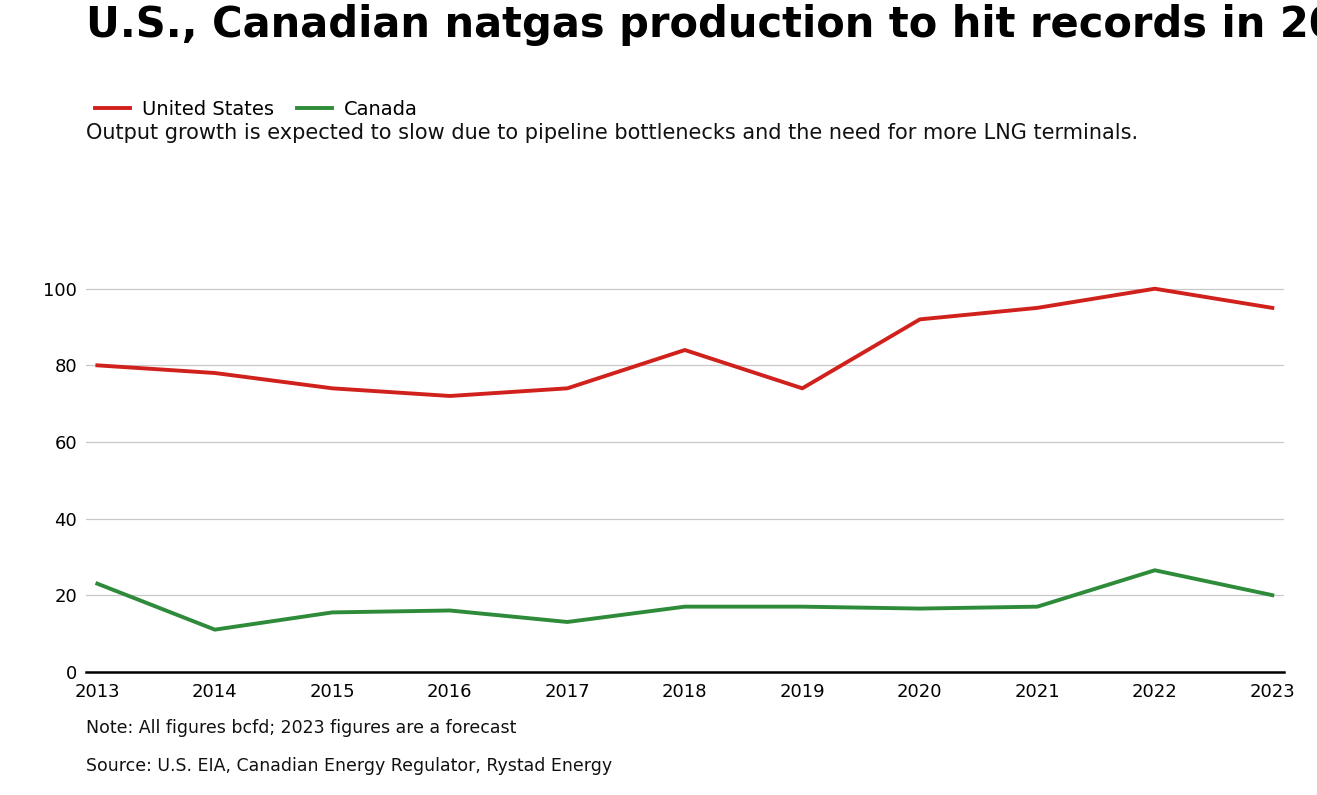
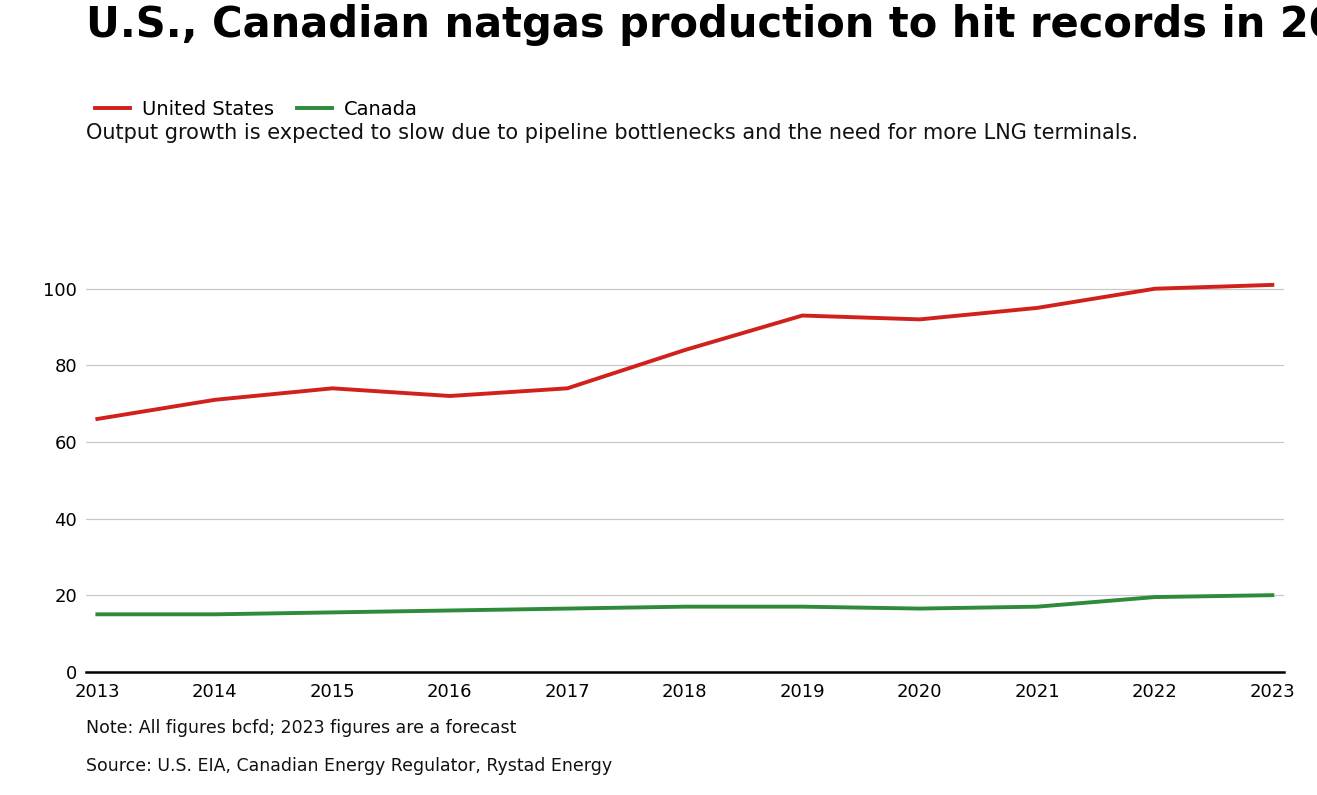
United States/2013: 80 -> 66
Canada/2013: 23.0 -> 15.0
United States/2014: 78 -> 71
Canada/2014: 11.0 -> 15.0
Canada/2017: 13.0 -> 16.5
United States/2019: 74 -> 93
Canada/2022: 26.5 -> 19.5
United States/2023: 95 -> 101
